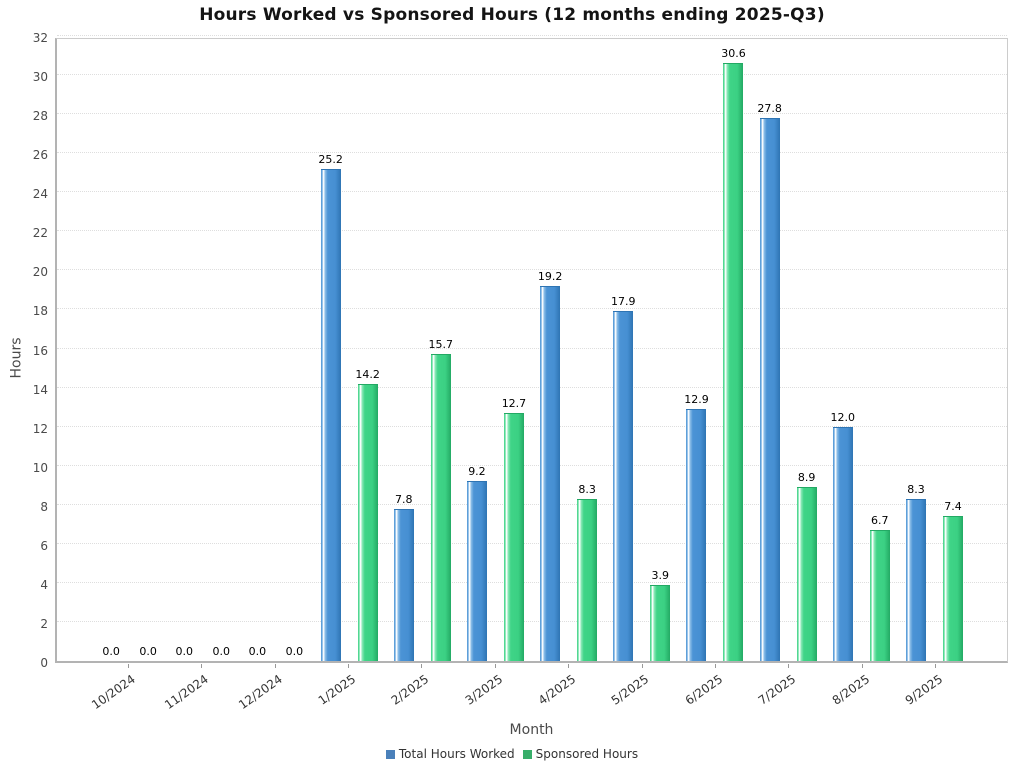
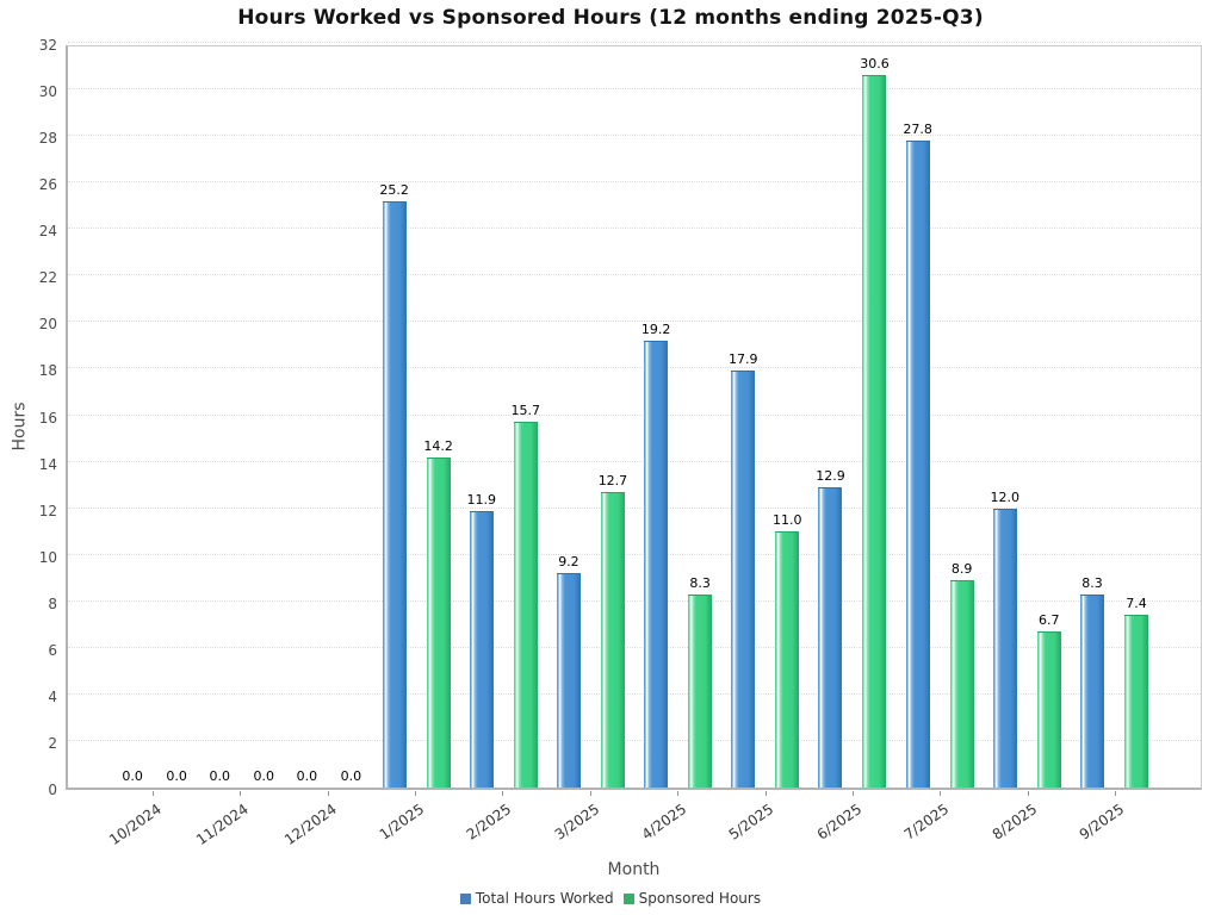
Total Hours Worked/2/2025: 7.8 -> 11.9
Sponsored Hours/5/2025: 3.9 -> 11.0
